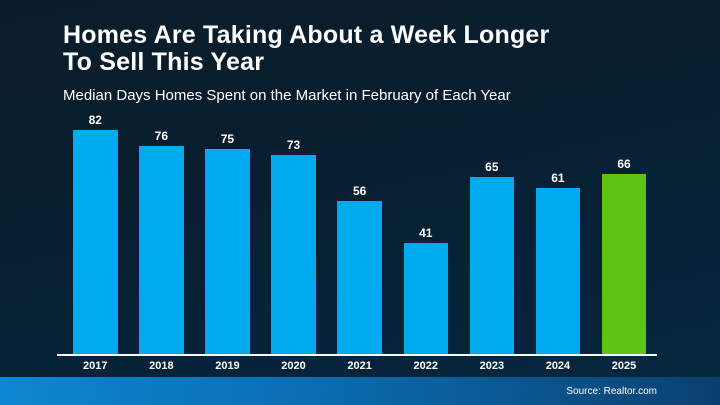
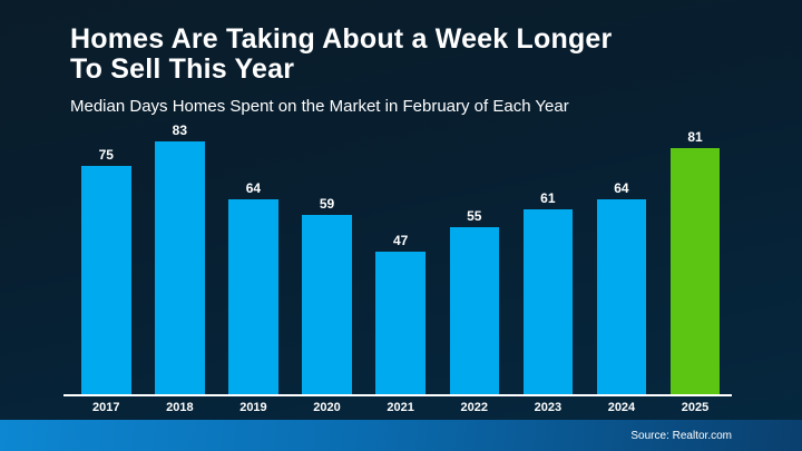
2017: 82 -> 75
2018: 76 -> 83
2019: 75 -> 64
2020: 73 -> 59
2021: 56 -> 47
2022: 41 -> 55
2023: 65 -> 61
2024: 61 -> 64
2025: 66 -> 81
